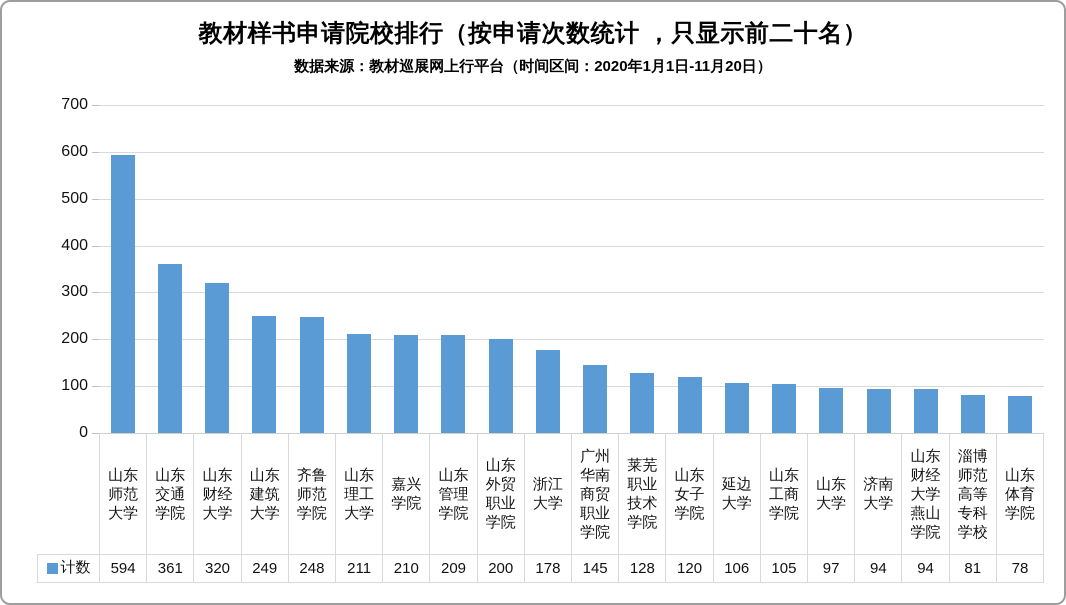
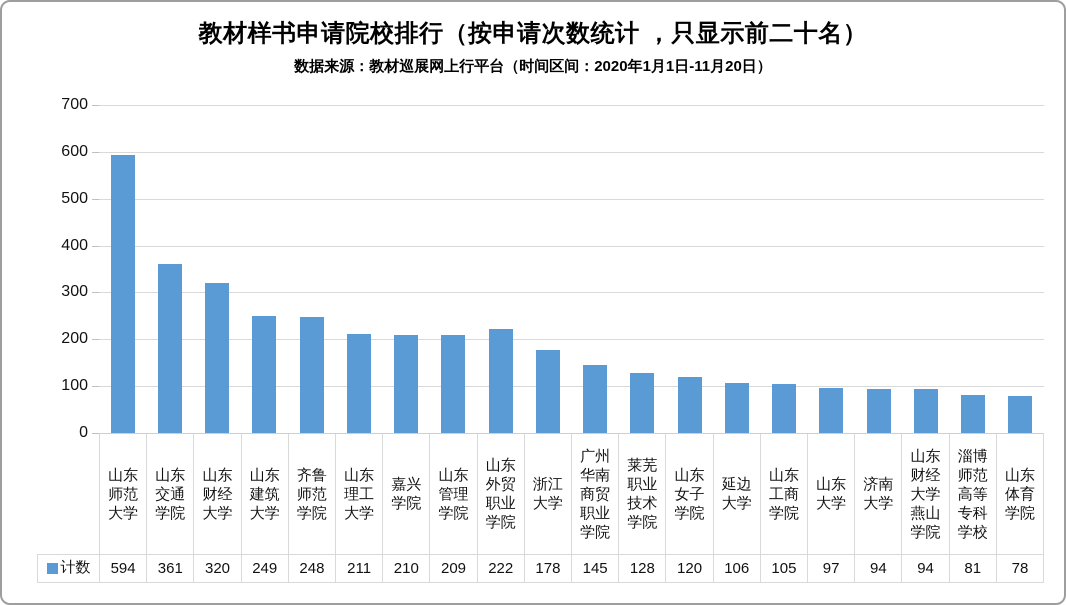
山东外贸职业学院: 200 -> 222
